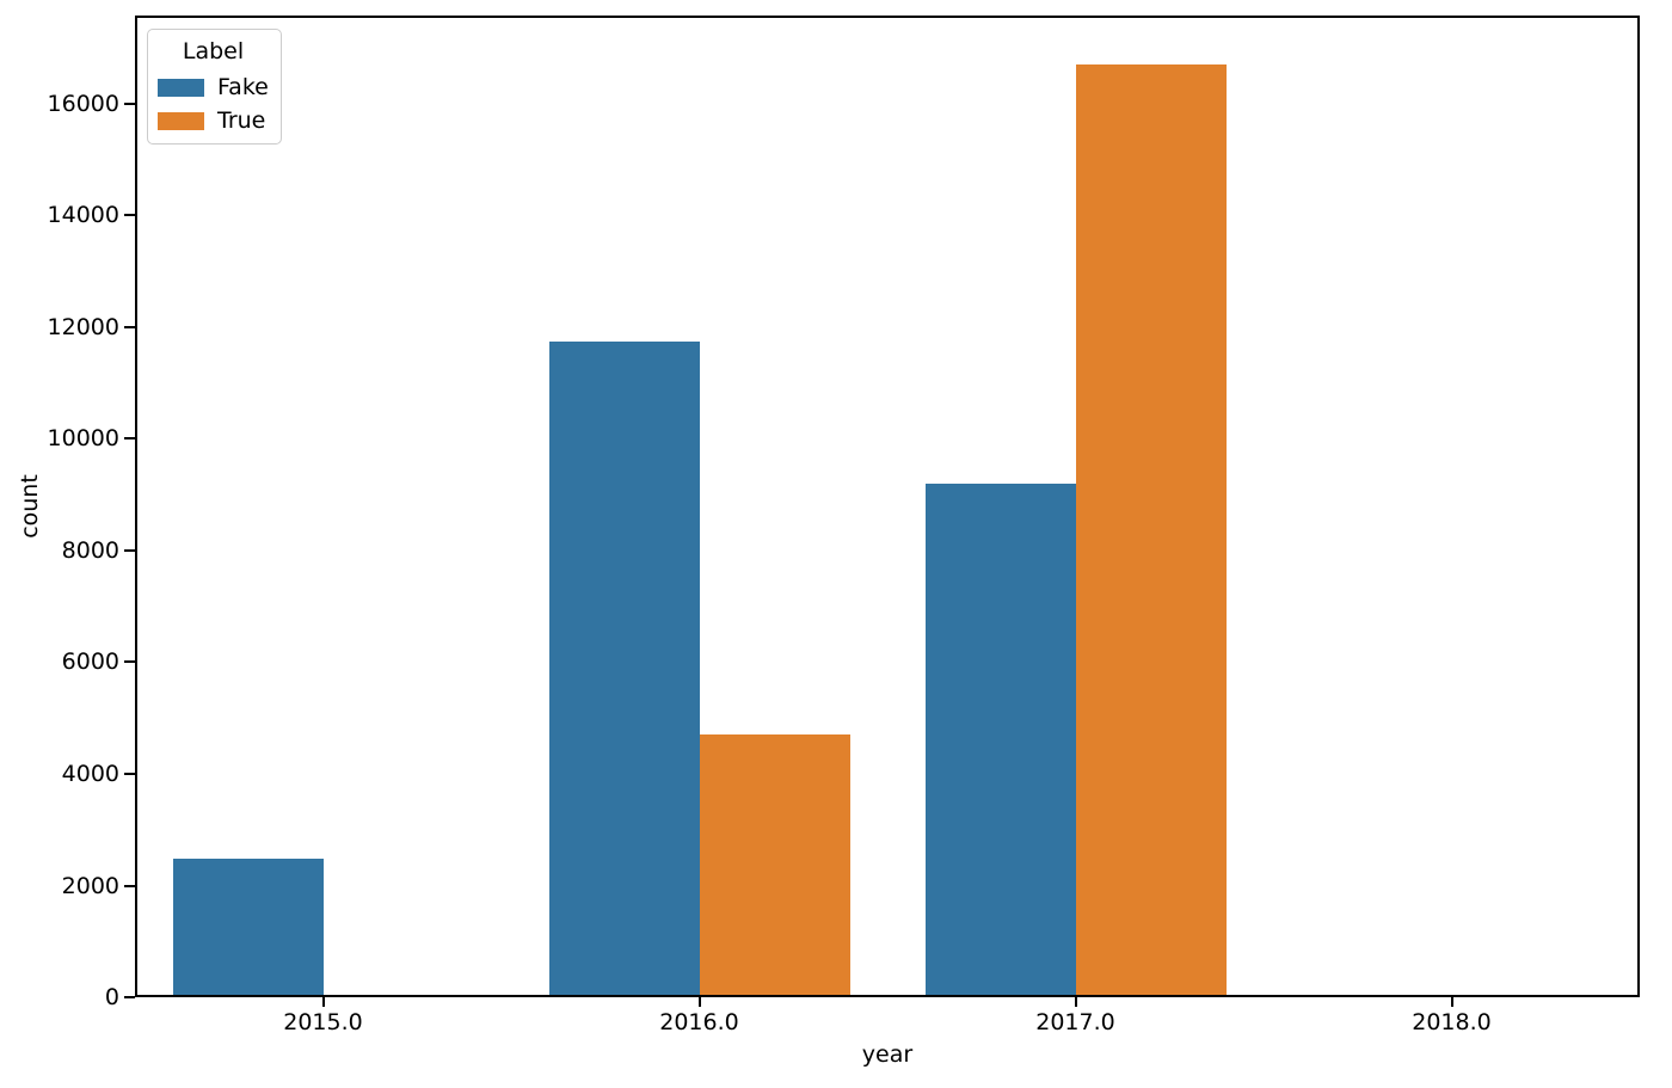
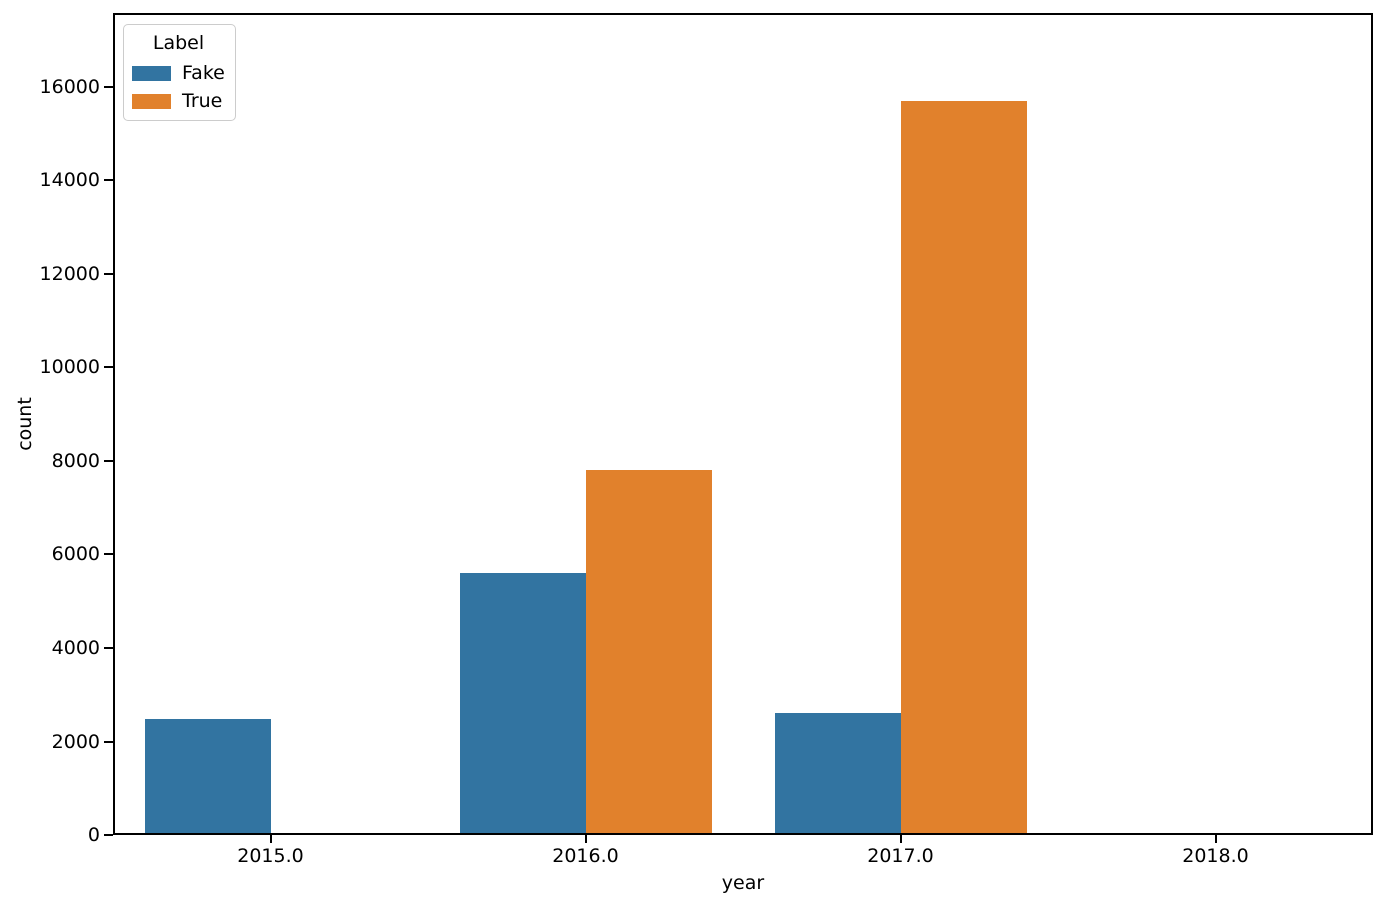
Fake/2016.0: 11800 -> 5600
True/2016.0: 4700 -> 7800
Fake/2017.0: 9200 -> 2600
True/2017.0: 16700 -> 15700
